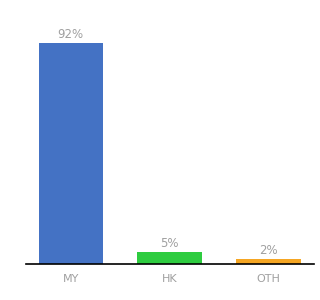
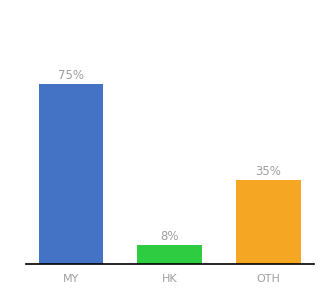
MY: 92% -> 75%
HK: 5% -> 8%
OTH: 2% -> 35%
